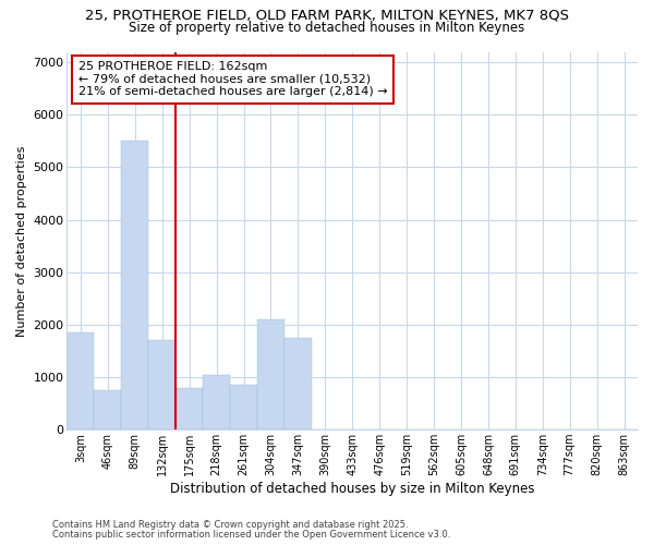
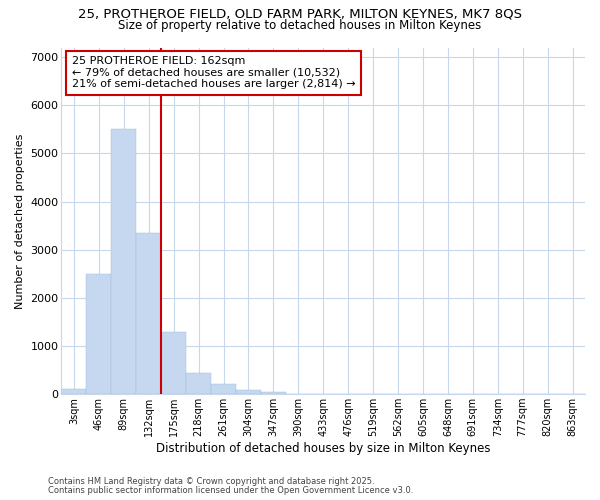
3sqm: 1850 -> 100
46sqm: 750 -> 2500
132sqm: 1700 -> 3350
175sqm: 800 -> 1300
218sqm: 1050 -> 450
261sqm: 850 -> 220
304sqm: 2100 -> 80
347sqm: 1750 -> 50
